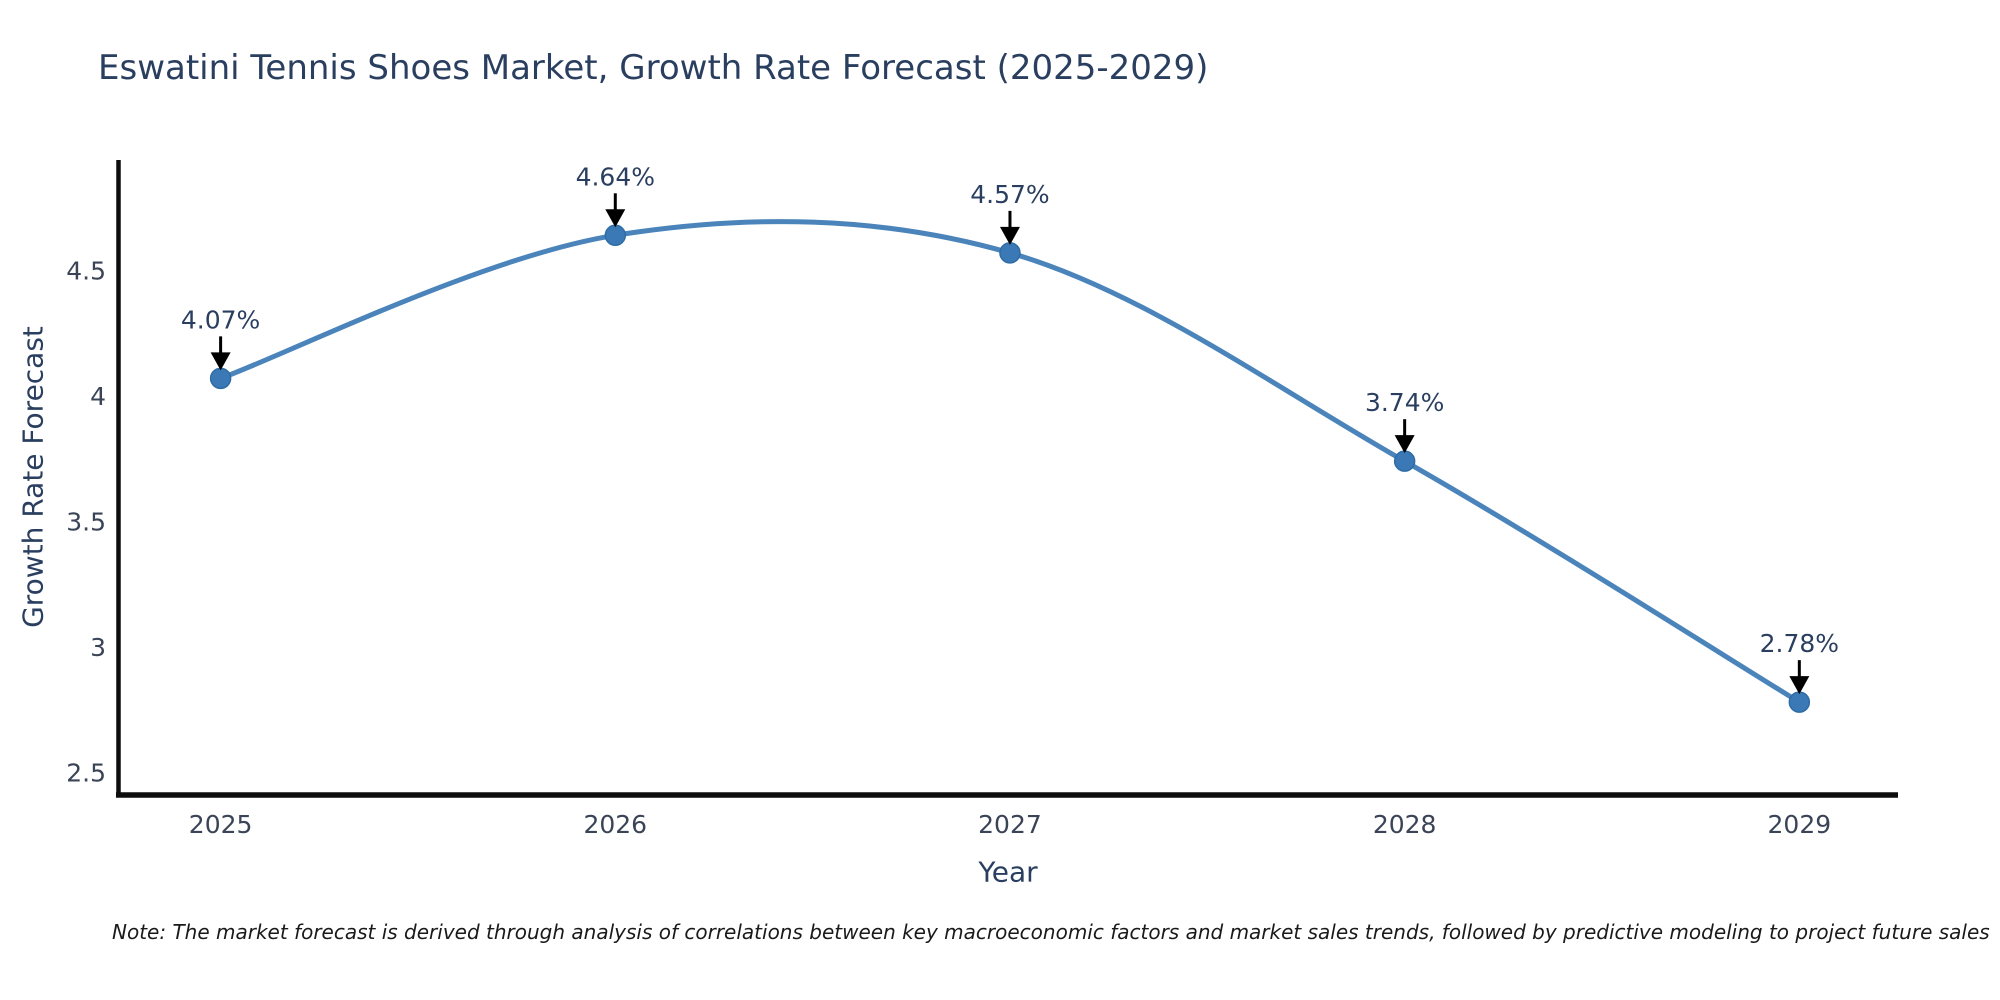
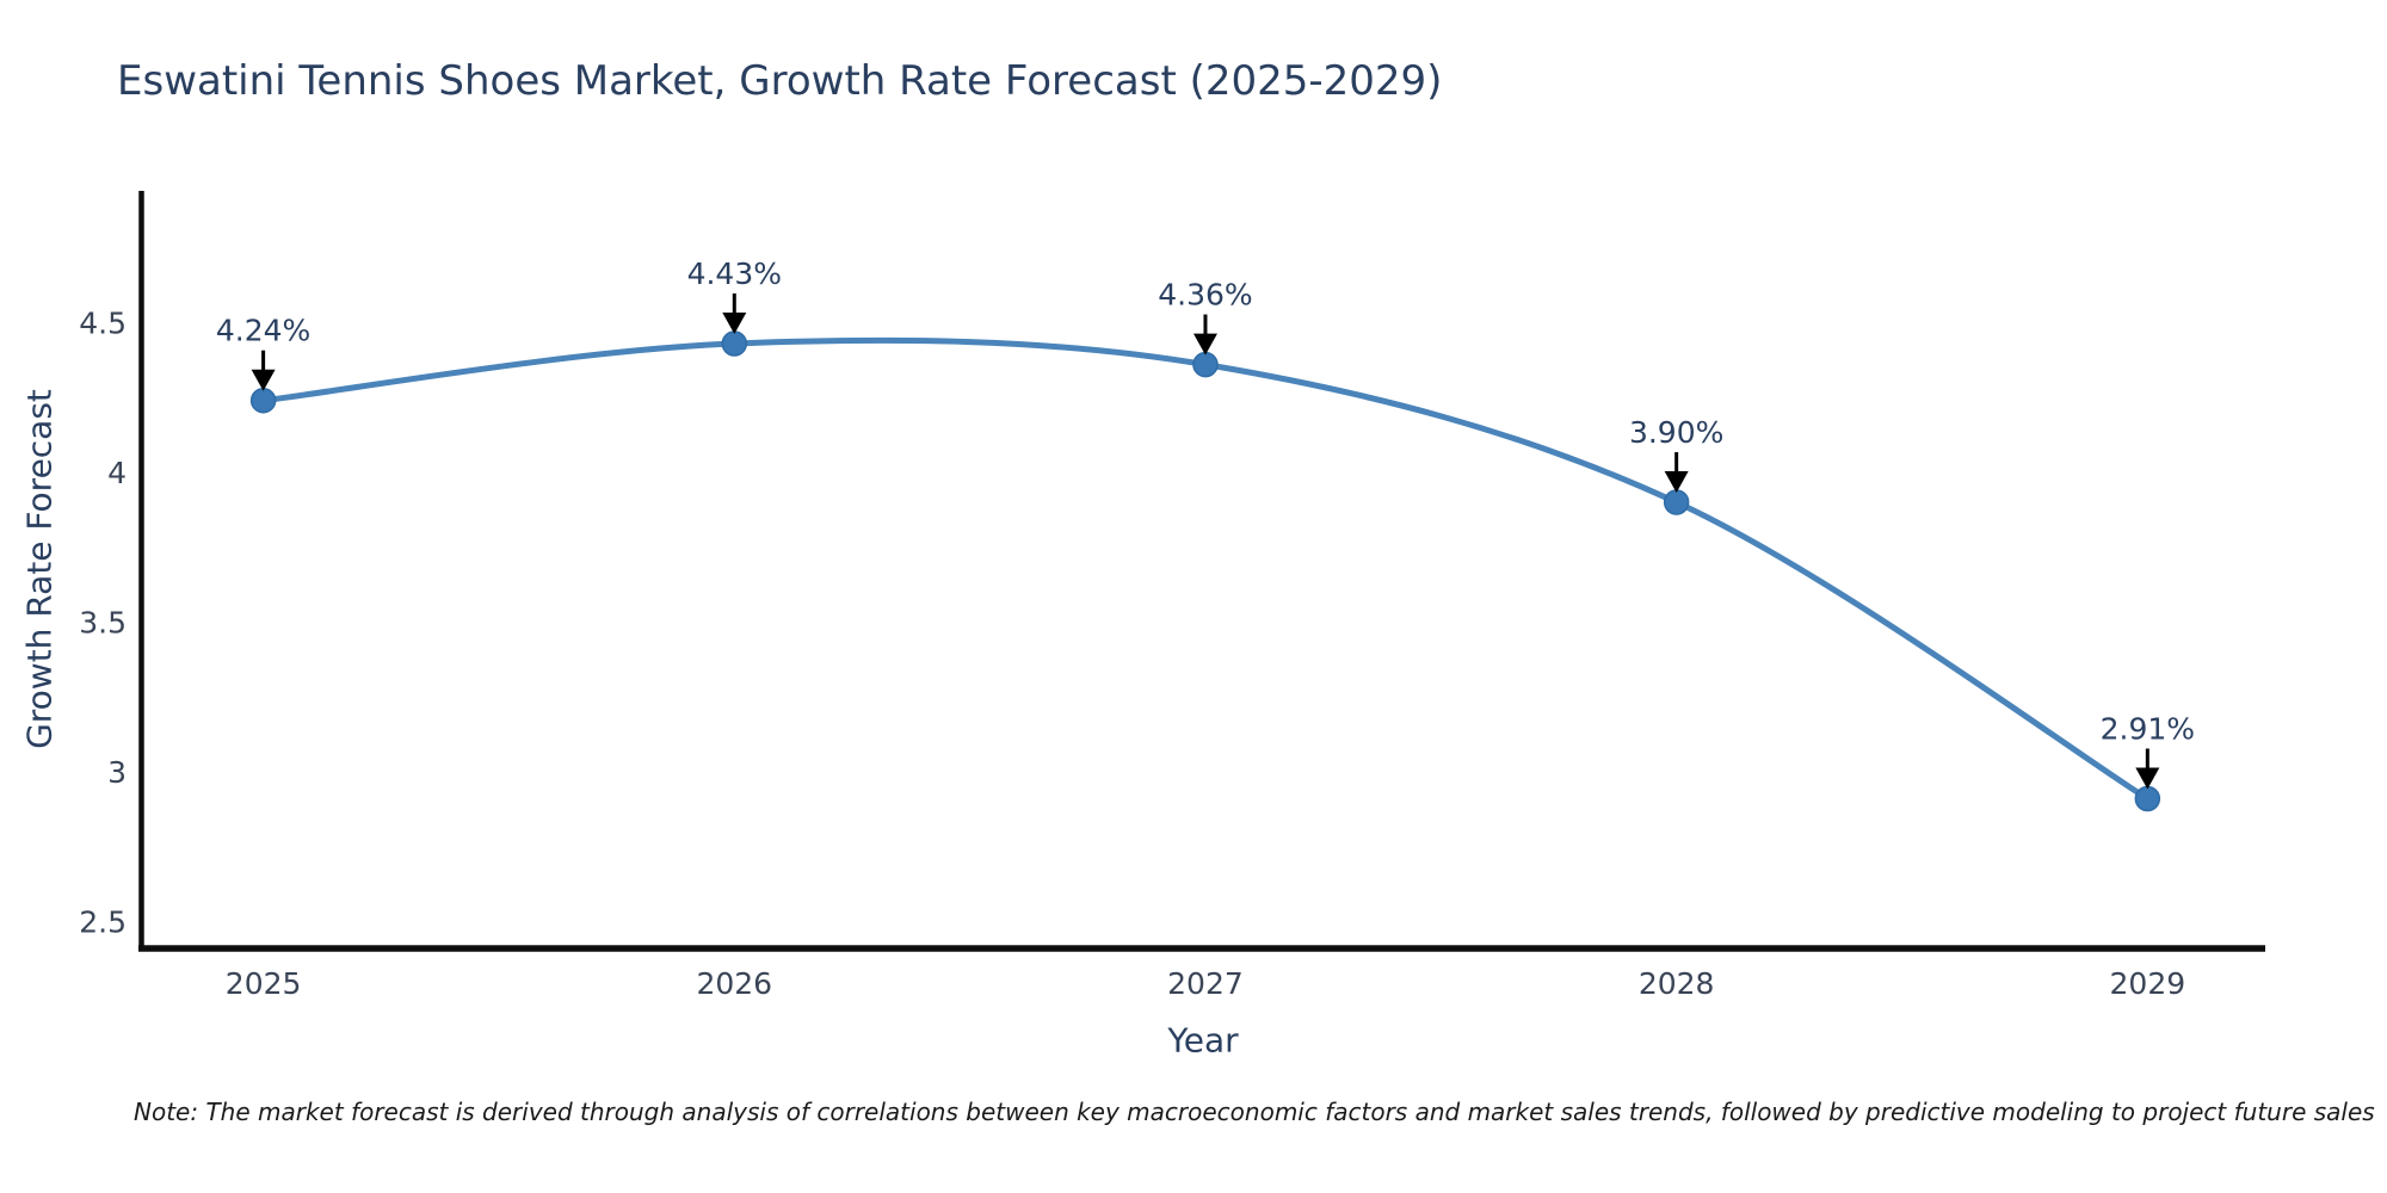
2025: 4.07% -> 4.24%
2026: 4.64% -> 4.43%
2027: 4.57% -> 4.36%
2028: 3.74% -> 3.90%
2029: 2.78% -> 2.91%
